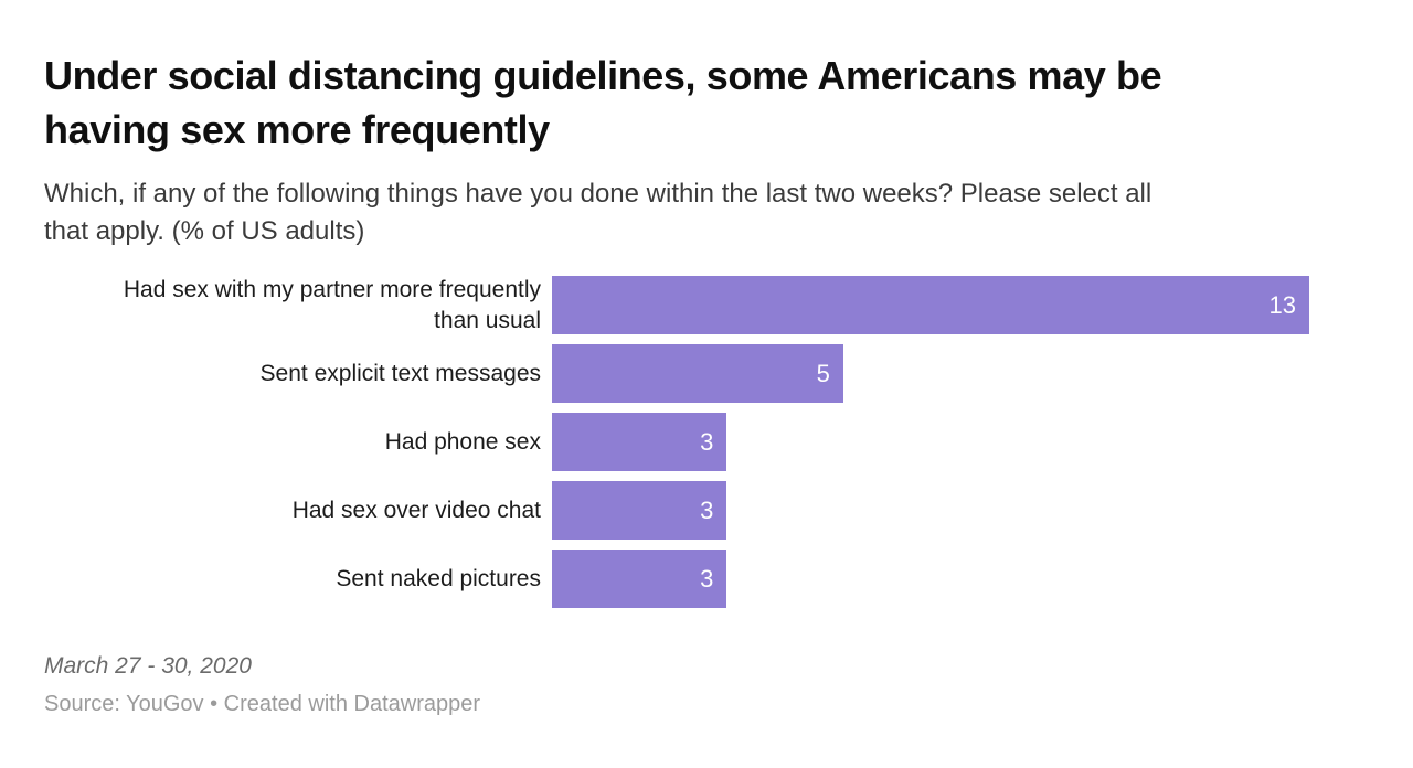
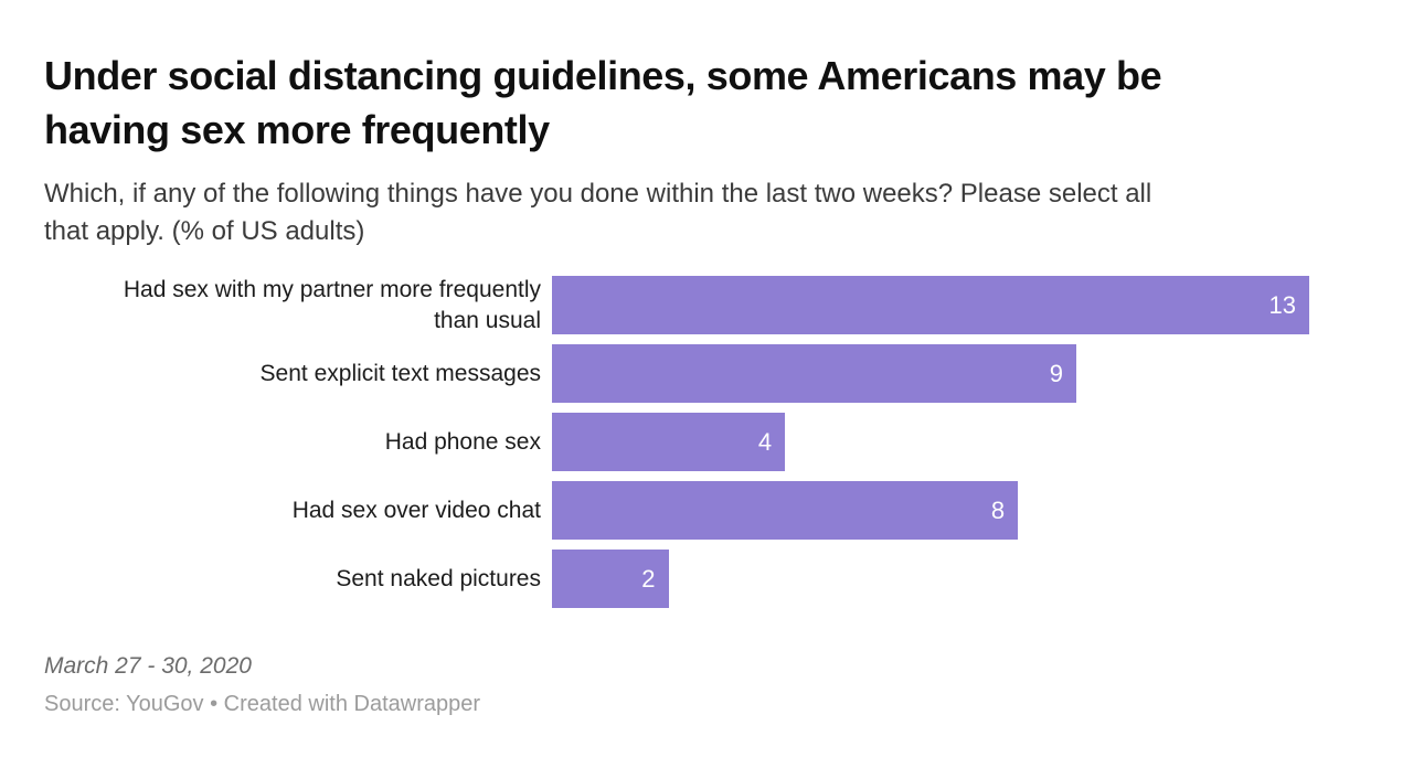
Sent explicit text messages: 5 -> 9
Had phone sex: 3 -> 4
Had sex over video chat: 3 -> 8
Sent naked pictures: 3 -> 2
